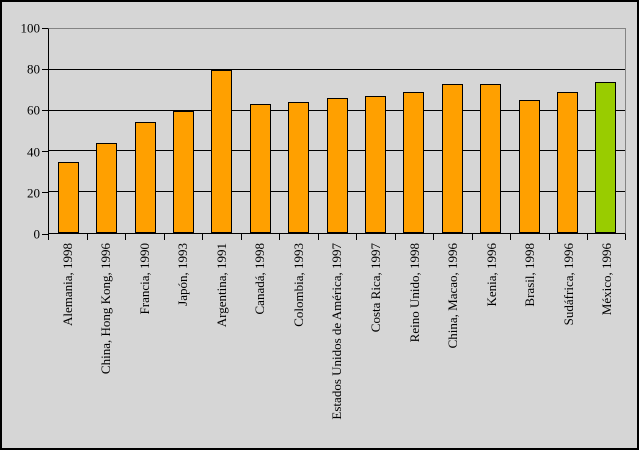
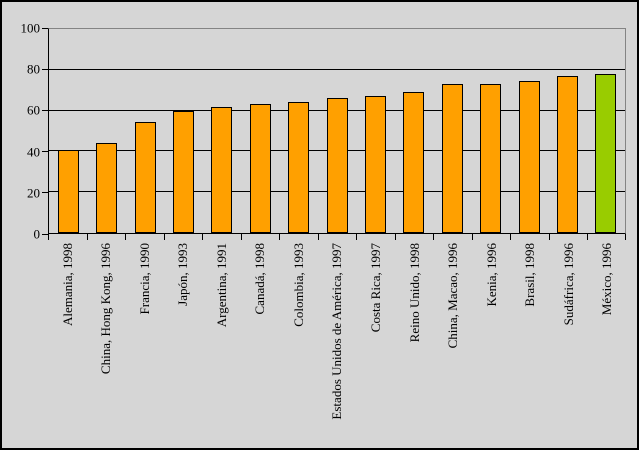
Alemania, 1998: 35 -> 40
Argentina, 1991: 80 -> 62
Brasil, 1998: 65 -> 74
Sudáfrica, 1996: 69 -> 77
México, 1996: 74 -> 78
